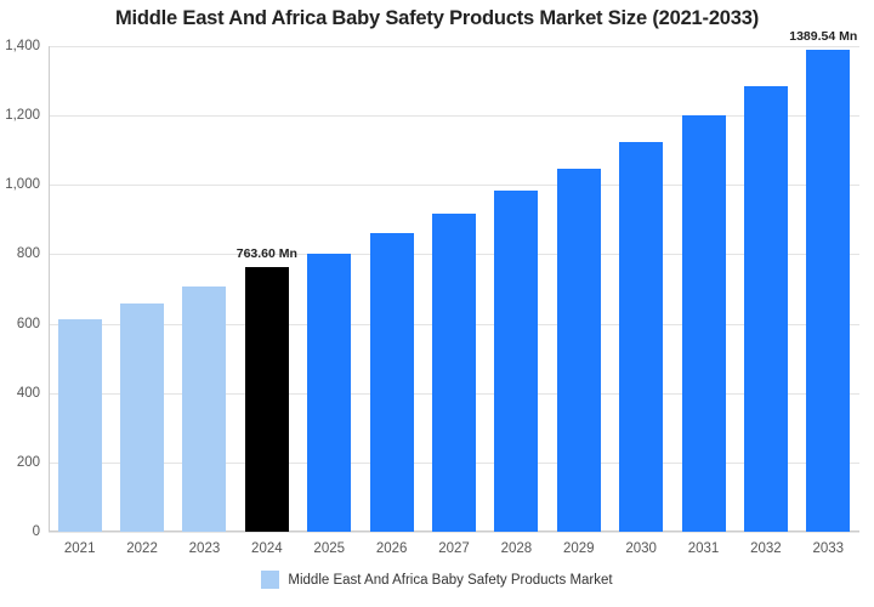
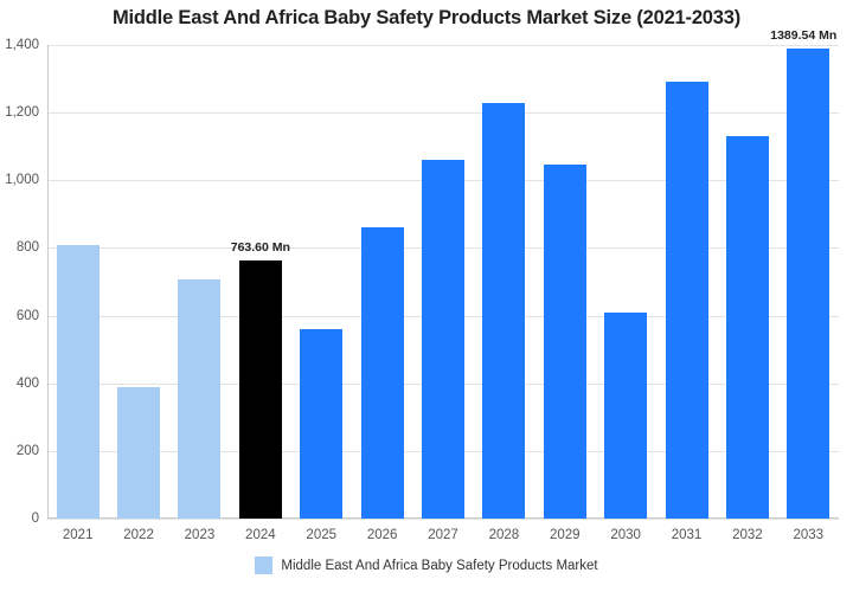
2021: 610 -> 810
2022: 660 -> 390
2025: 800 -> 560
2027: 920 -> 1060
2028: 980 -> 1230
2030: 1120 -> 610
2031: 1200 -> 1290
2032: 1280 -> 1130
